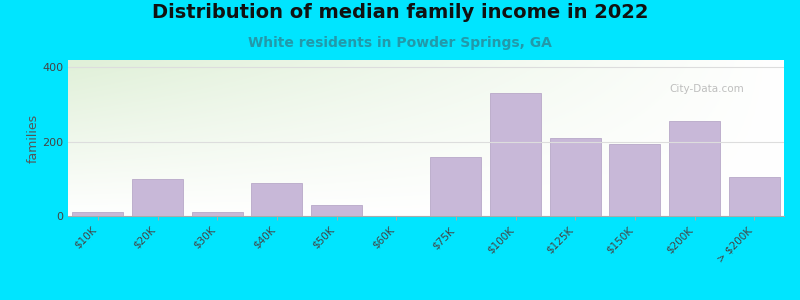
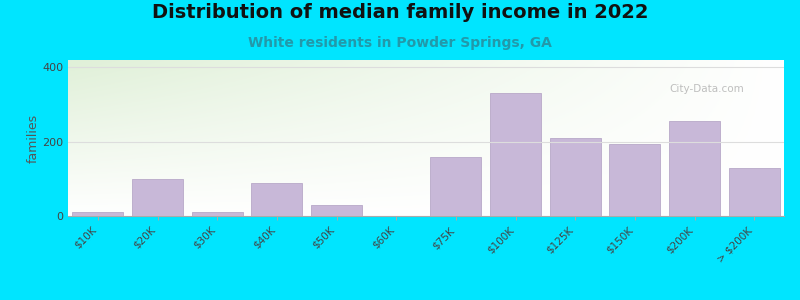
> $200K: 105 -> 130
